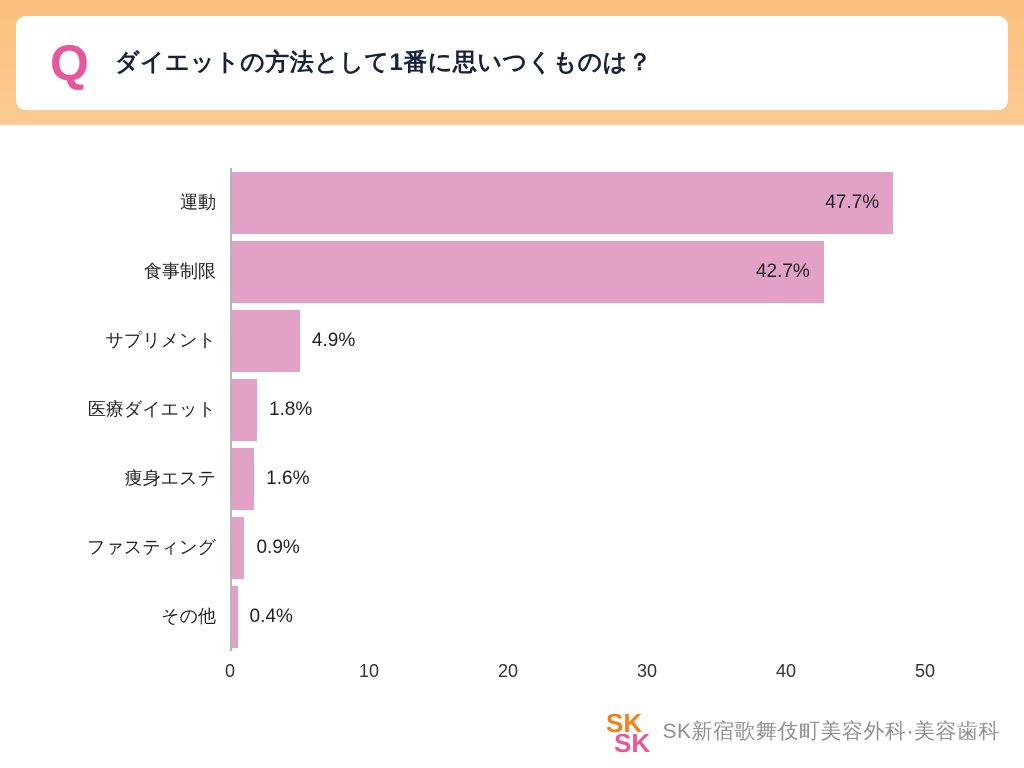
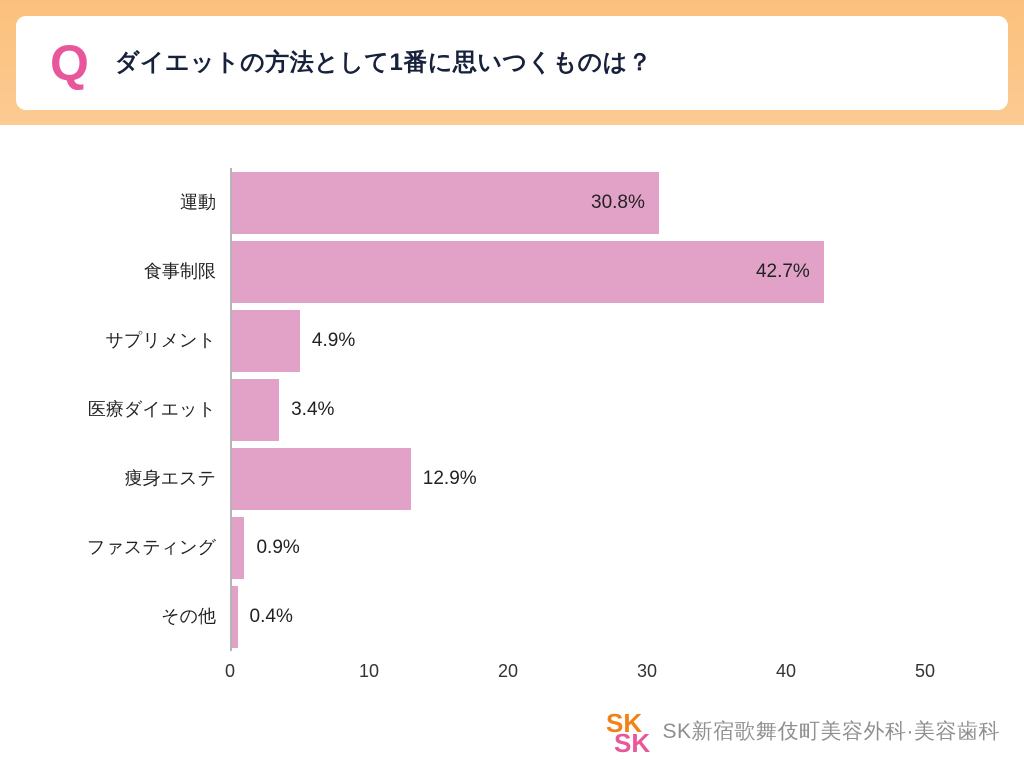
運動: 47.7% -> 30.8%
医療ダイエット: 1.8% -> 3.4%
痩身エステ: 1.6% -> 12.9%
